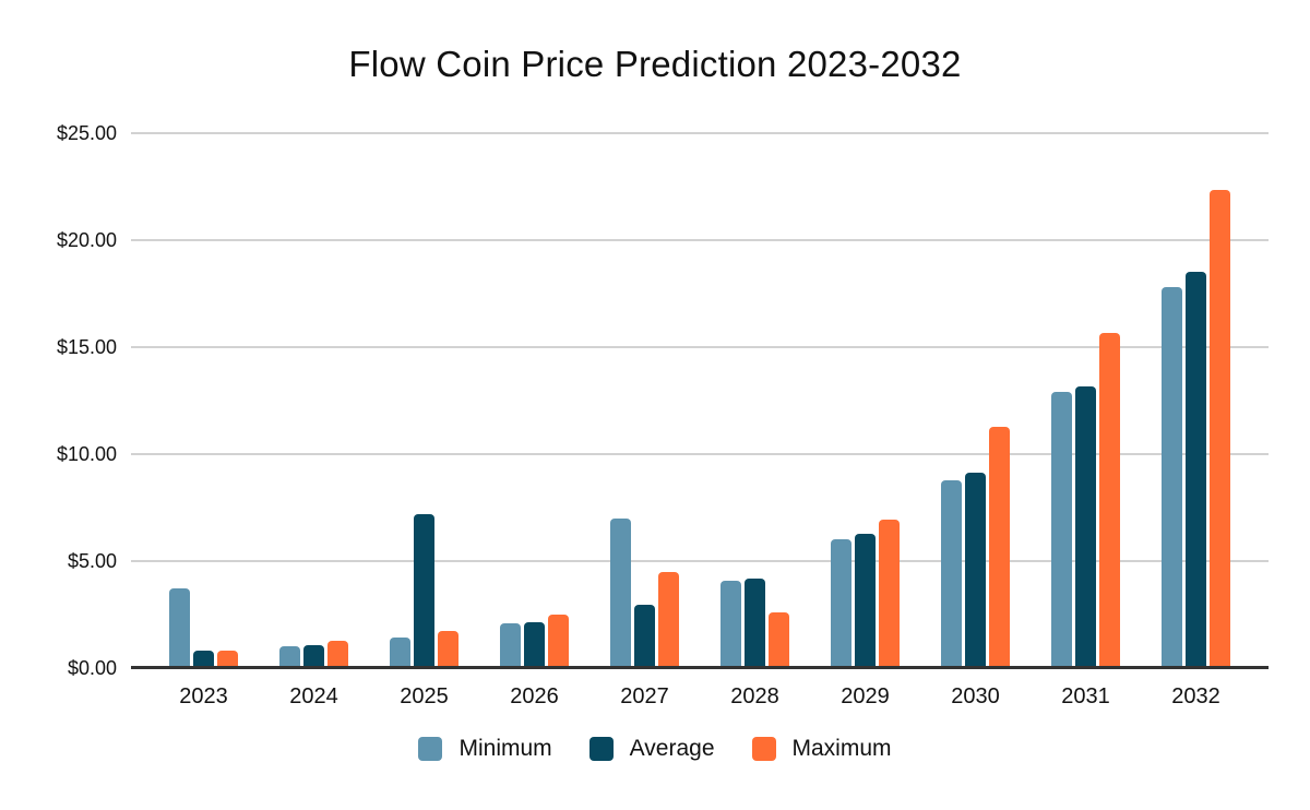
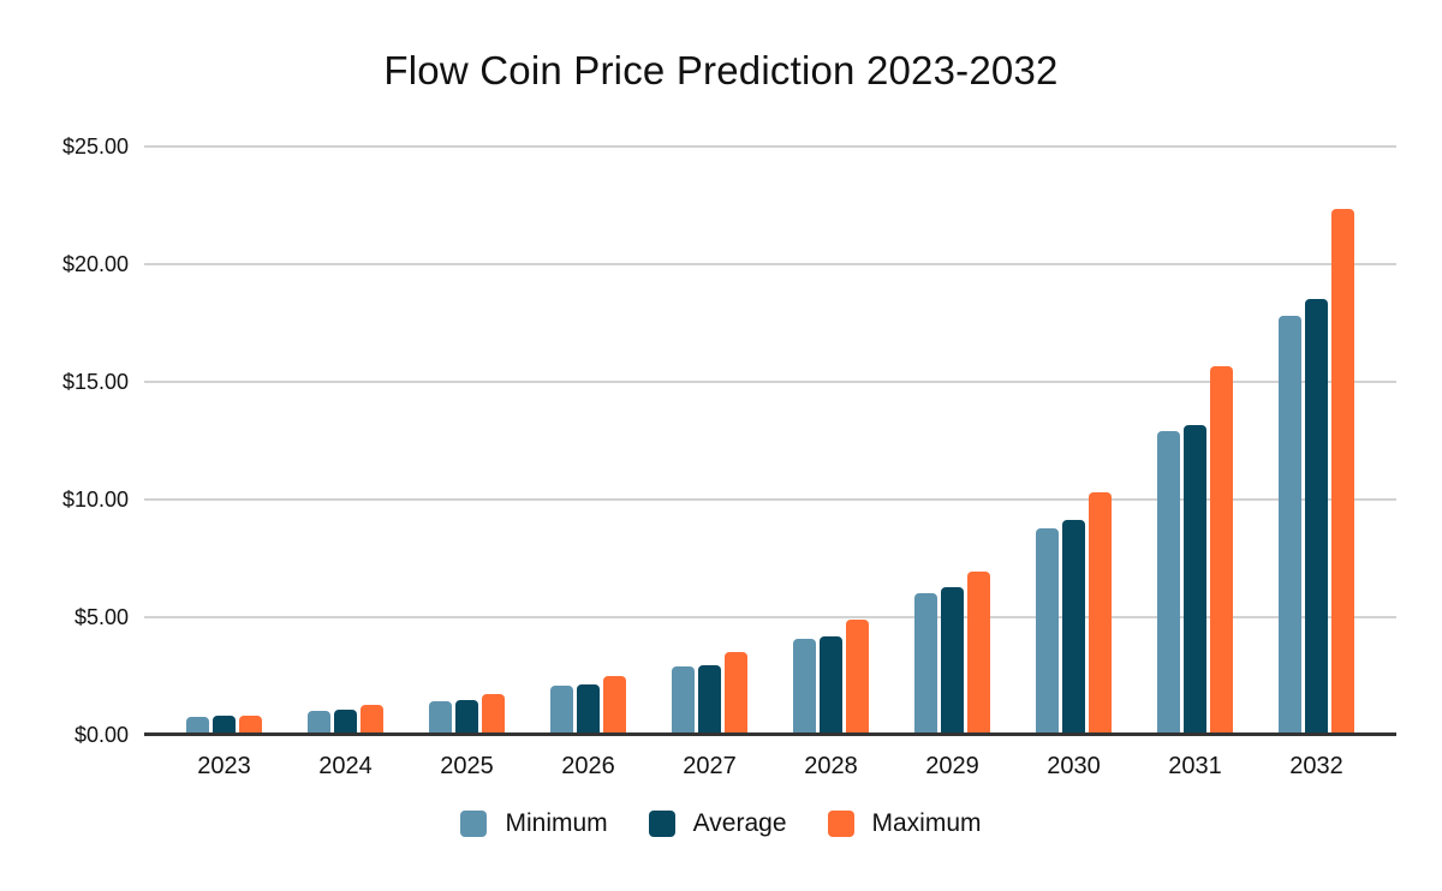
Minimum/2023: $3.7 -> $0.8
Average/2025: $7.2 -> $1.5
Minimum/2027: $7.0 -> $2.9
Maximum/2027: $4.5 -> $3.5
Maximum/2028: $2.6 -> $4.9
Maximum/2030: $11.3 -> $10.3
